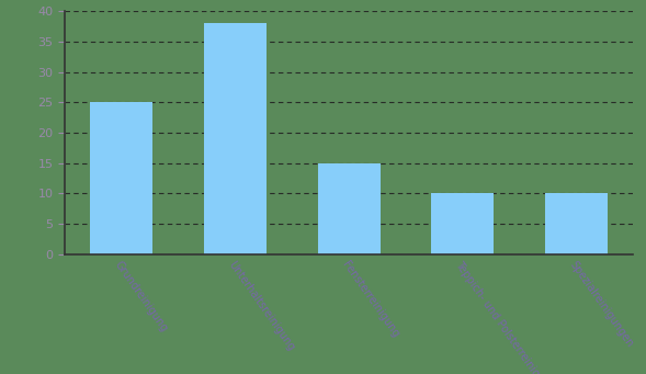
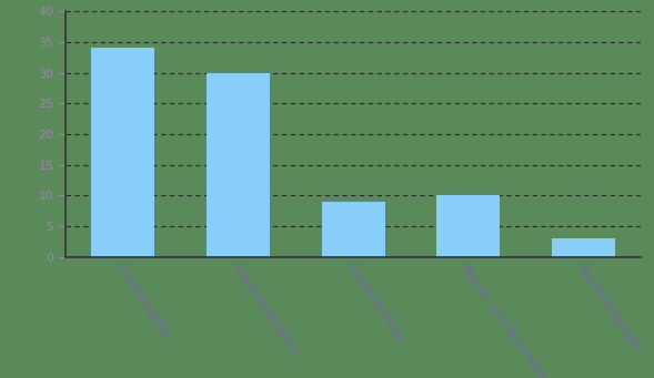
Grundreinigung: 25 -> 34
Unterhaltsreinigung: 38 -> 30
Fensterreinigung: 15 -> 9
Spezialreinigungen: 10 -> 3
